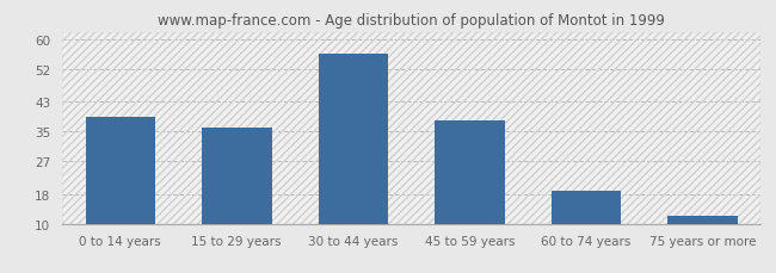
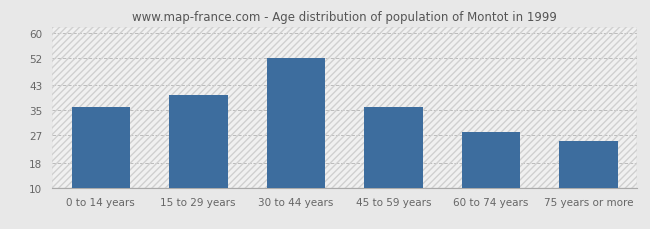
0 to 14 years: 39 -> 36
15 to 29 years: 36 -> 40
30 to 44 years: 56 -> 52
45 to 59 years: 38 -> 36
60 to 74 years: 19 -> 28
75 years or more: 12 -> 25
